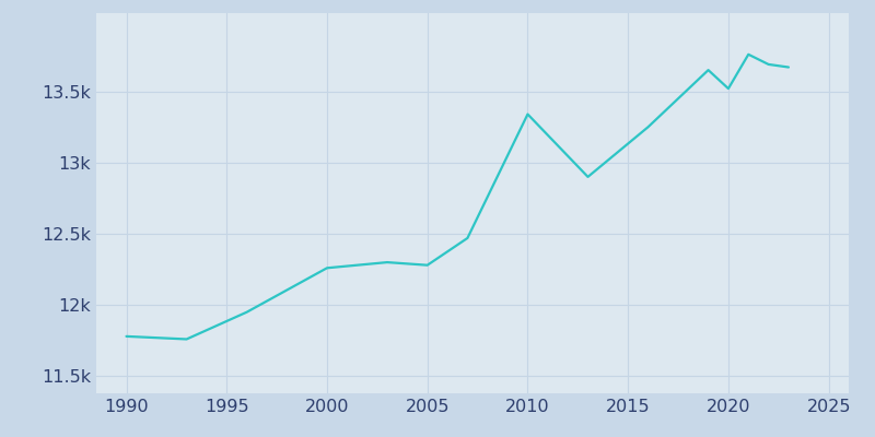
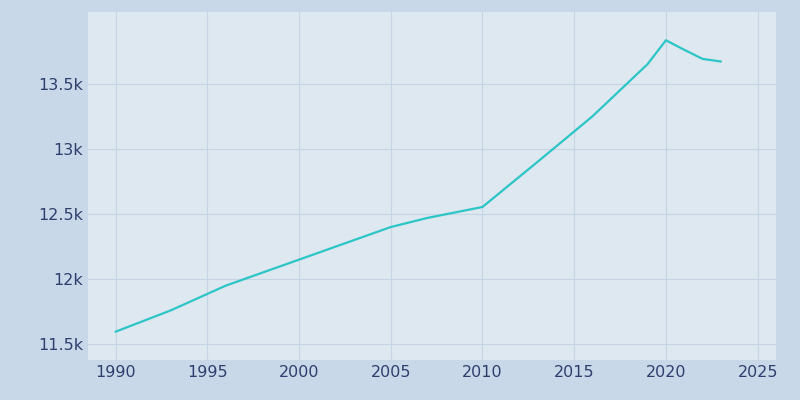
1990: 11.78k -> 11.60k
2000: 12.26k -> 12.15k
2005: 12.28k -> 12.40k
2010: 13.34k -> 12.55k
2020: 13.52k -> 13.83k
